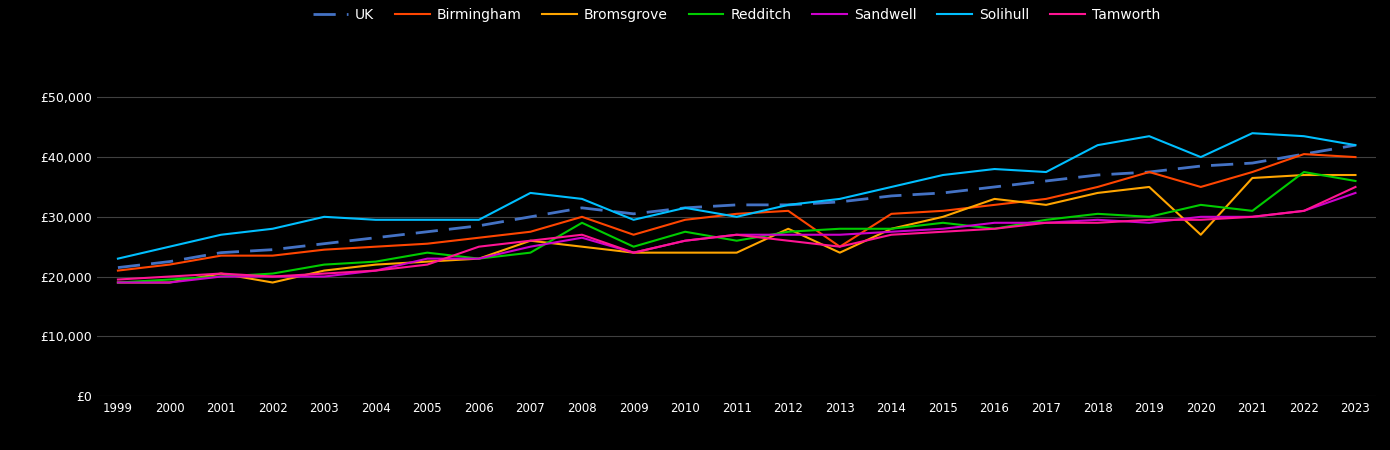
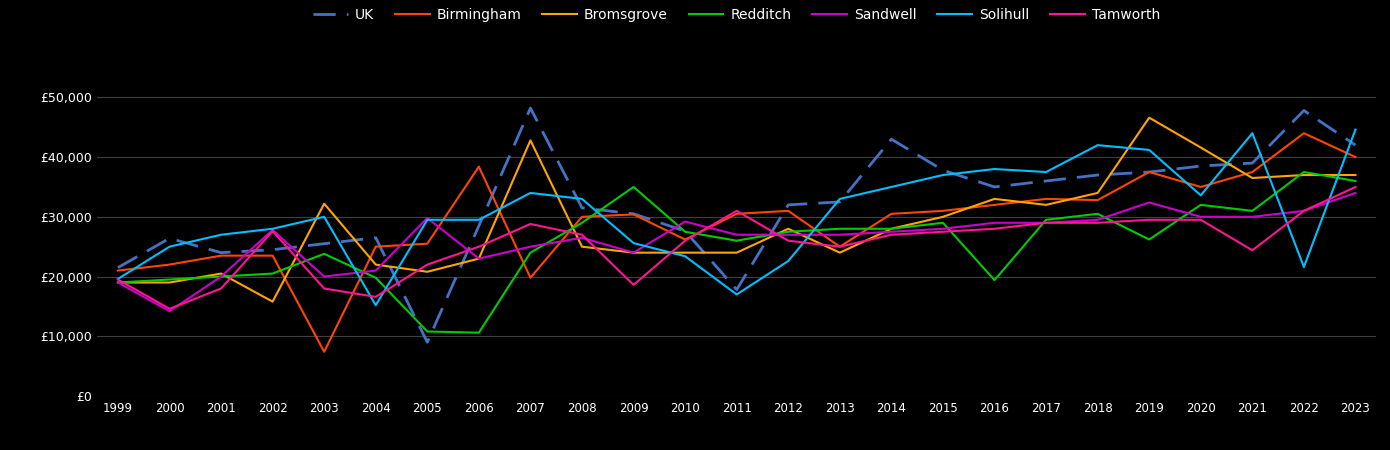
Solihull/1999: £23,000 -> £19,600
UK/2000: £22,500 -> £26,400
Sandwell/2000: £19,000 -> £14,200
Tamworth/2000: £20,000 -> £14,600
Tamworth/2001: £20,500 -> £18,000
Bromsgrove/2002: £19,000 -> £15,800
Sandwell/2002: £20,000 -> £27,800
Tamworth/2002: £20,000 -> £27,600
Birmingham/2003: £24,500 -> £7,400
Bromsgrove/2003: £21,000 -> £32,200
Redditch/2003: £22,000 -> £23,800
Tamworth/2003: £20,500 -> £18,000
Redditch/2004: £22,500 -> £19,800
Solihull/2004: £29,500 -> £15,200
Tamworth/2004: £21,000 -> £16,600
UK/2005: £27,500 -> £9,000
Bromsgrove/2005: £22,500 -> £20,800
Redditch/2005: £24,000 -> £10,800
Sandwell/2005: £23,000 -> £29,800
Birmingham/2006: £26,500 -> £38,400
Redditch/2006: £23,000 -> £10,600
UK/2007: £30,000 -> £48,200
Birmingham/2007: £27,500 -> £19,800
Bromsgrove/2007: £26,000 -> £42,800
Tamworth/2007: £26,000 -> £28,800
Birmingham/2009: £27,000 -> £30,400
Redditch/2009: £25,000 -> £35,000
Solihull/2009: £29,500 -> £25,600
Tamworth/2009: £24,000 -> £18,600
UK/2010: £31,500 -> £27,600
Birmingham/2010: £29,500 -> £26,200
Sandwell/2010: £26,000 -> £29,200
Solihull/2010: £31,500 -> £23,400
UK/2011: £32,000 -> £17,800
Solihull/2011: £30,000 -> £17,000
Tamworth/2011: £27,000 -> £31,000
Solihull/2012: £32,000 -> £22,600
UK/2014: £33,500 -> £43,000
UK/2015: £34,000 -> £37,800
Redditch/2016: £28,000 -> £19,400
Birmingham/2018: £35,000 -> £32,800
Bromsgrove/2019: £35,000 -> £46,600
Redditch/2019: £30,000 -> £26,200
Sandwell/2019: £29,000 -> £32,400
Solihull/2019: £43,500 -> £41,200
Bromsgrove/2020: £27,000 -> £41,600
Solihull/2020: £40,000 -> £33,600
Tamworth/2021: £30,000 -> £24,400
UK/2022: £40,500 -> £47,800
Birmingham/2022: £40,500 -> £44,000
Solihull/2022: £43,500 -> £21,600
Solihull/2023: £42,000 -> £44,600
